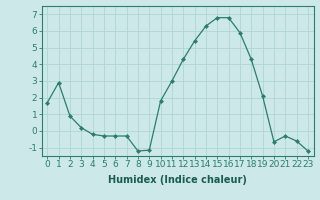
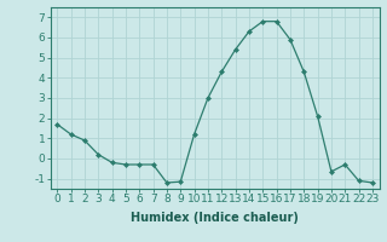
1: 2.9 -> 1.2
10: 1.8 -> 1.2
22: -0.6 -> -1.1
